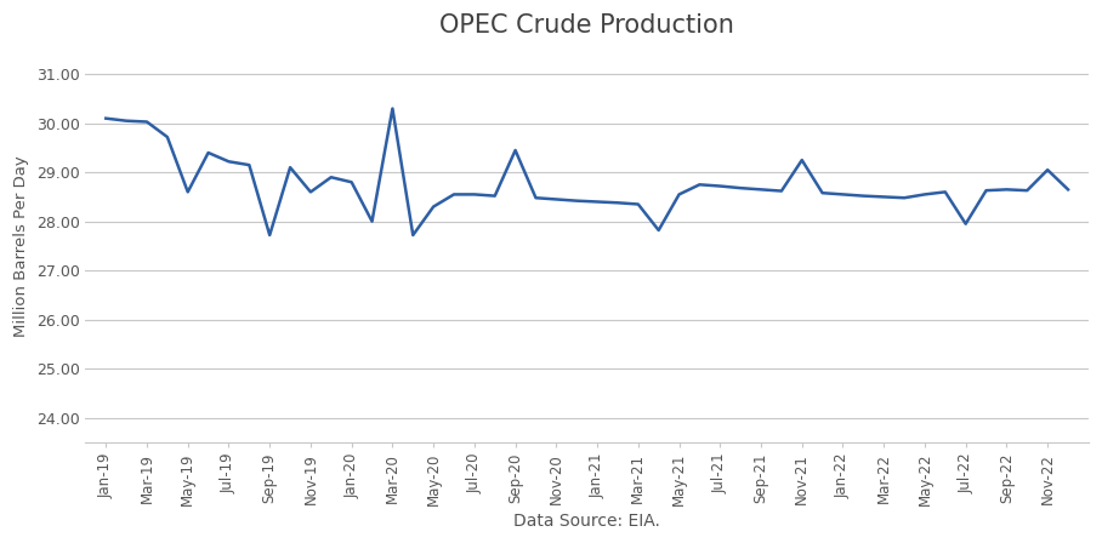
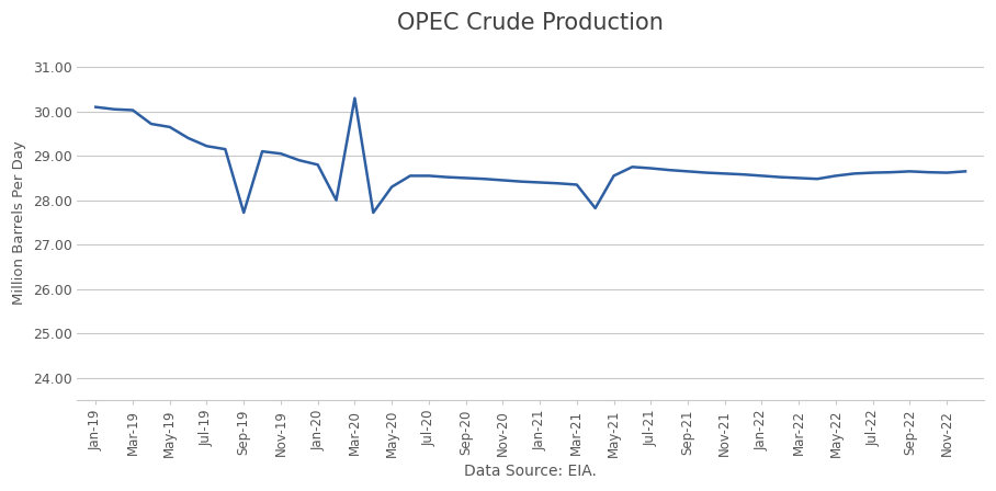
May-19: 28.60 -> 29.65
Nov-19: 28.60 -> 29.05
Sep-20: 29.45 -> 28.50
Nov-21: 29.25 -> 28.60
Jul-22: 27.95 -> 28.62
Nov-22: 29.05 -> 28.62
